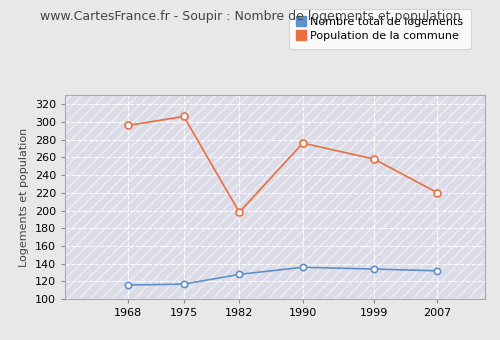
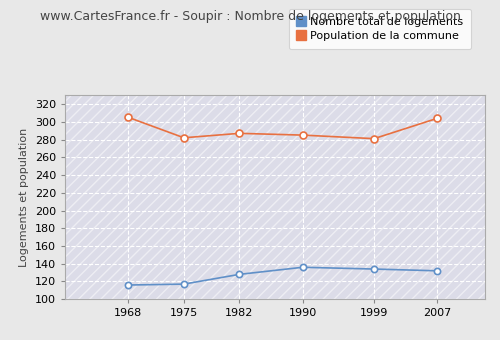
Population de la commune/1968: 296 -> 305
Population de la commune/1975: 306 -> 282
Population de la commune/1982: 198 -> 287
Population de la commune/1990: 276 -> 285
Population de la commune/1999: 258 -> 281
Population de la commune/2007: 220 -> 304
